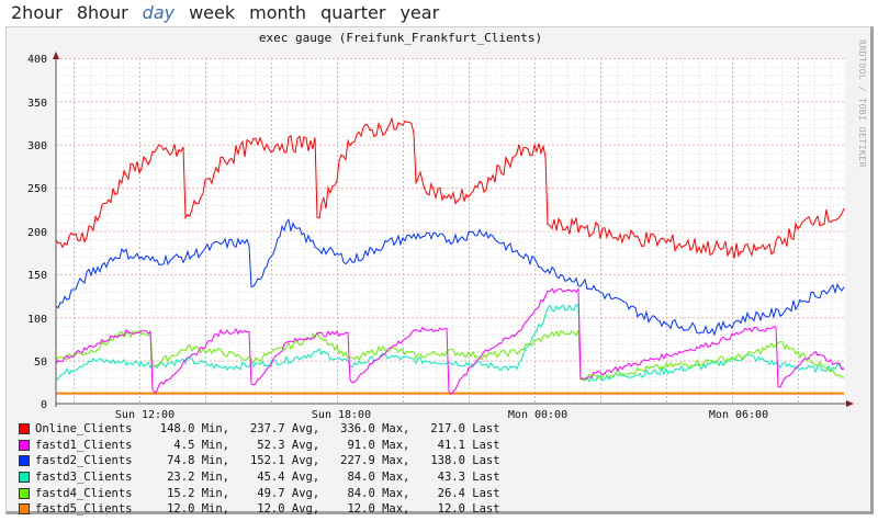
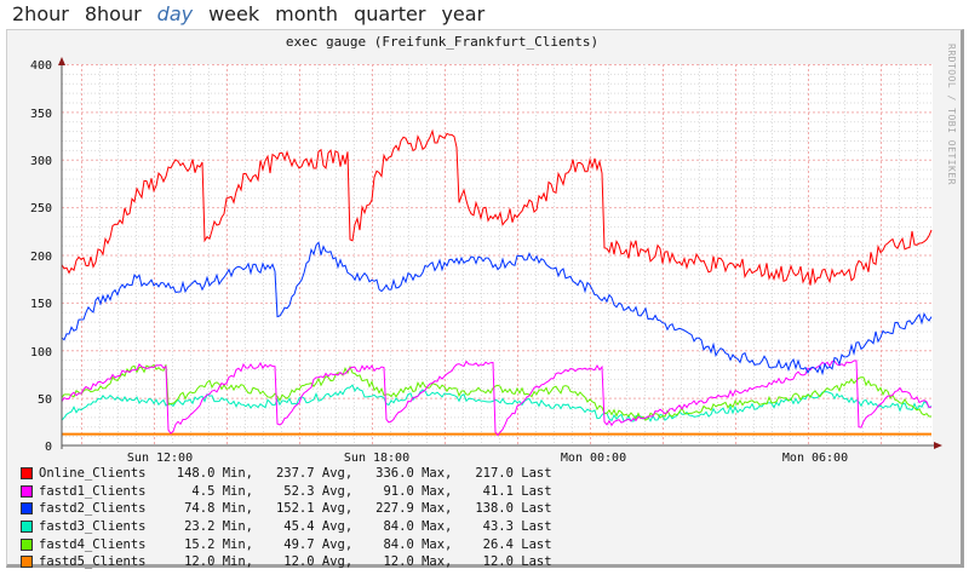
fastd1_Clients/Mon 00:00: 130 -> 20
fastd3_Clients/Mon 00:00: 110 -> 30
fastd4_Clients/Mon 00:00: 80 -> 40
fastd2_Clients/Mon 06:00: 100 -> 80
